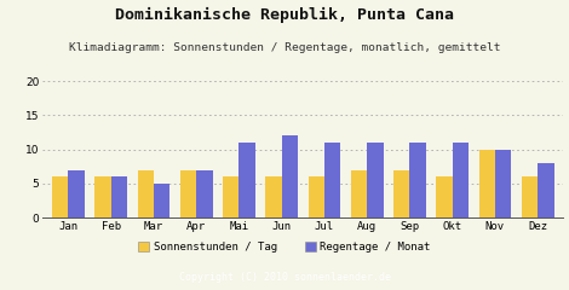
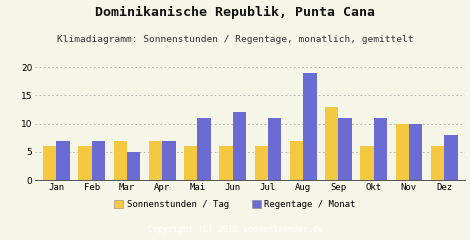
Regentage / Monat/Feb: 6 -> 7
Regentage / Monat/Aug: 11 -> 19
Sonnenstunden / Tag/Sep: 7 -> 13
